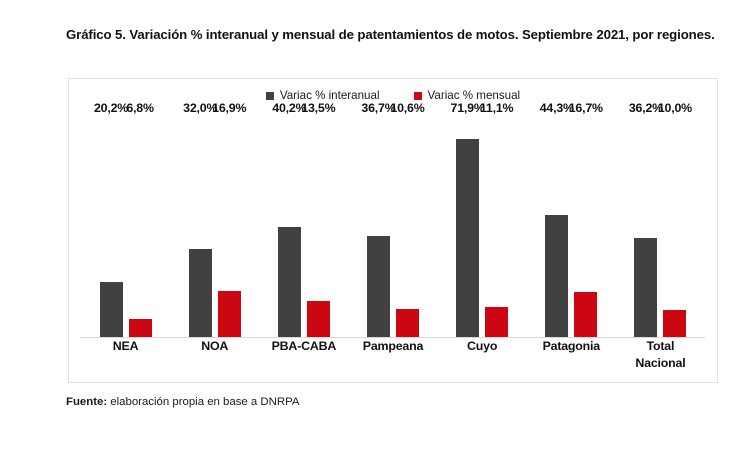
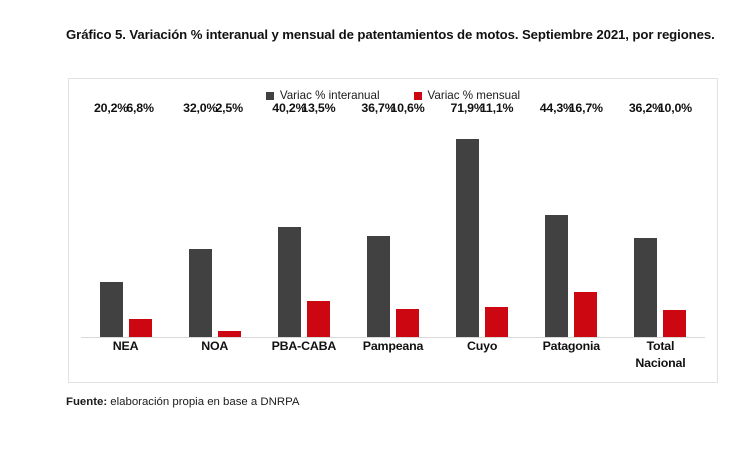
Variac % mensual/NOA: 16,9% -> 2,5%
